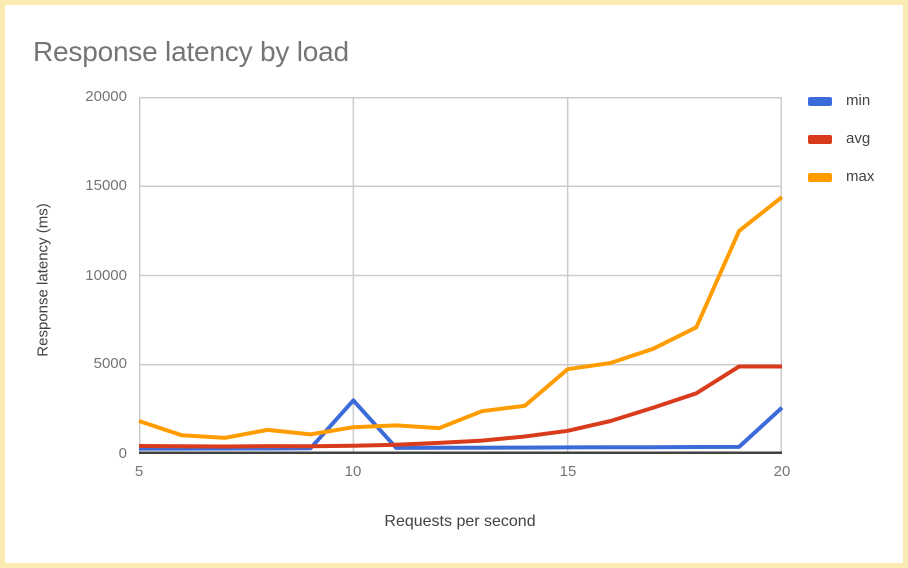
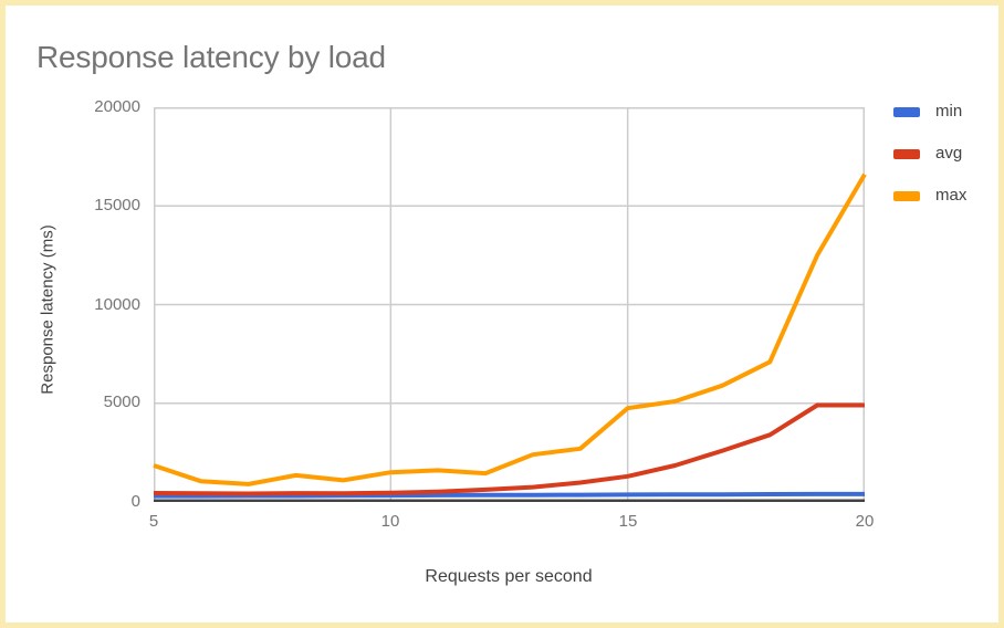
min/10: 3000 -> 300
min/20: 2600 -> 400
max/20: 14400 -> 16600
